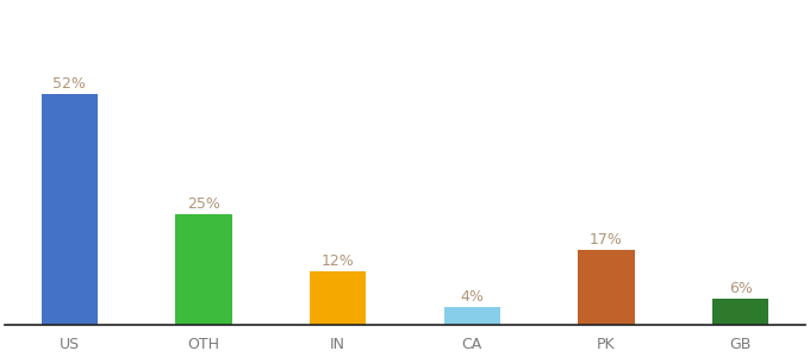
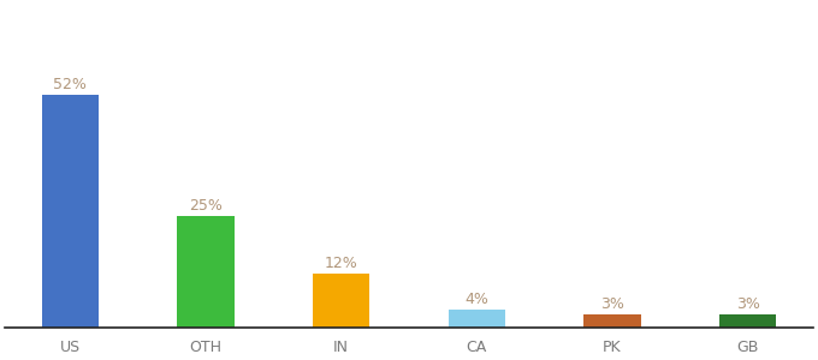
PK: 17% -> 3%
GB: 6% -> 3%
